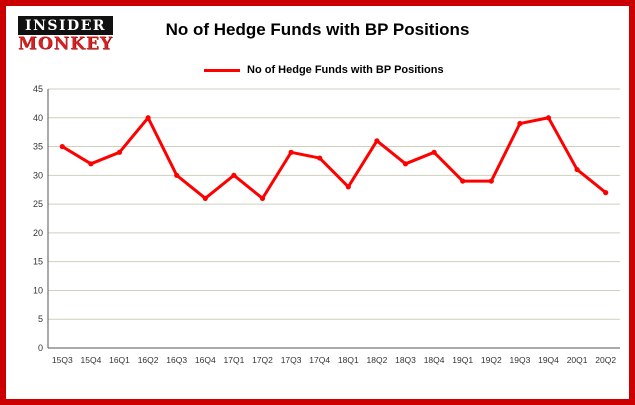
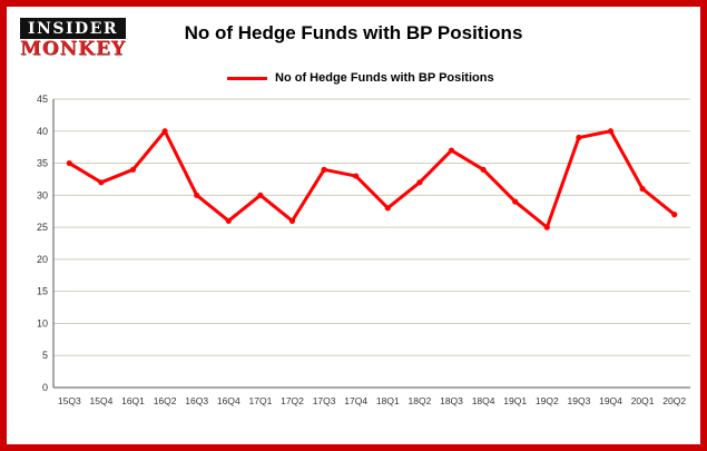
18Q2: 36 -> 32
18Q3: 32 -> 37
19Q2: 29 -> 25
